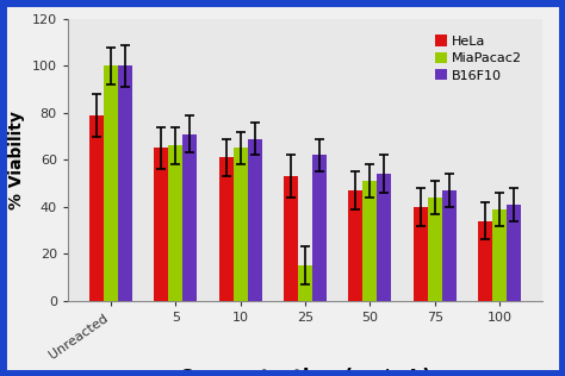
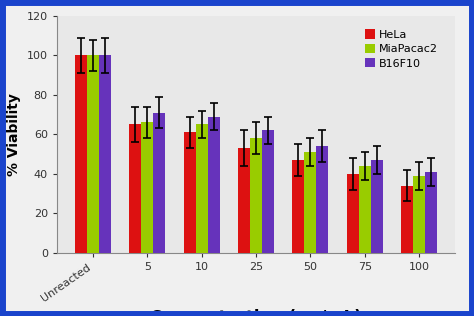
HeLa/Unreacted: 79 -> 100
MiaPacac2/25: 15 -> 58
